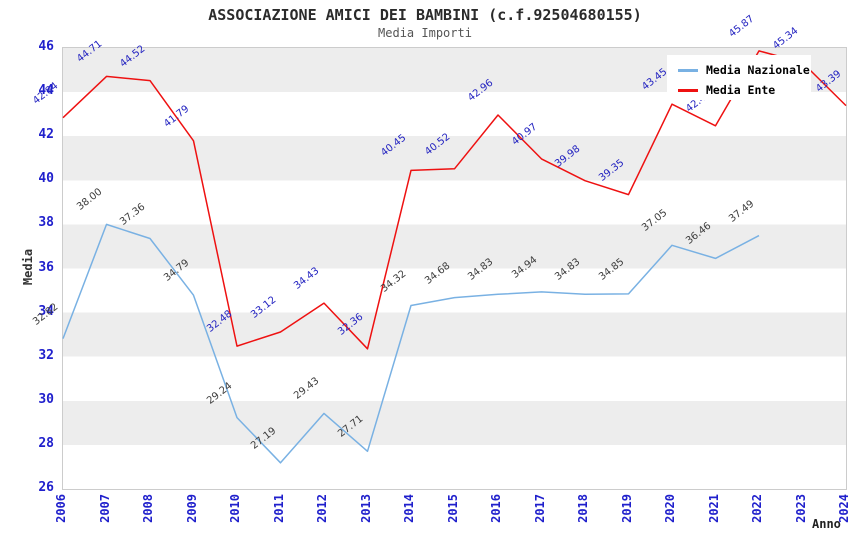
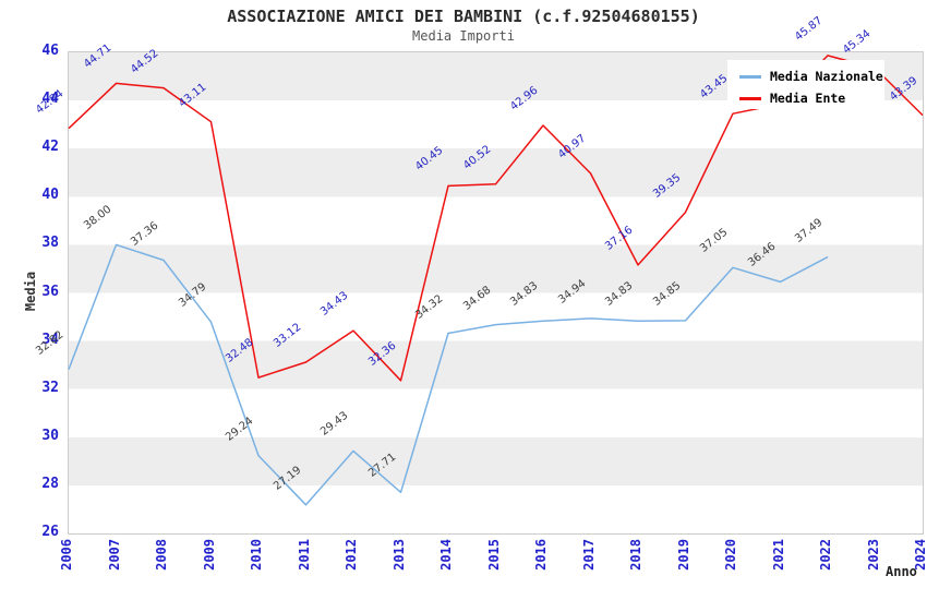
Media Ente/2009: 41.79 -> 43.11
Media Ente/2018: 39.98 -> 37.16
Media Ente/2021: 42.47 -> 43.85
